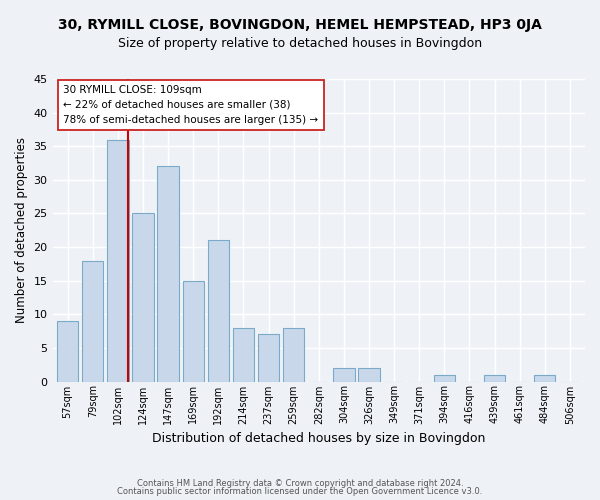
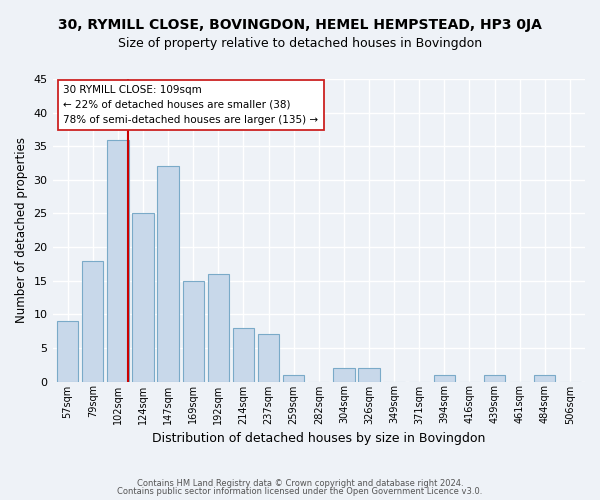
192sqm: 21 -> 16
259sqm: 8 -> 1
